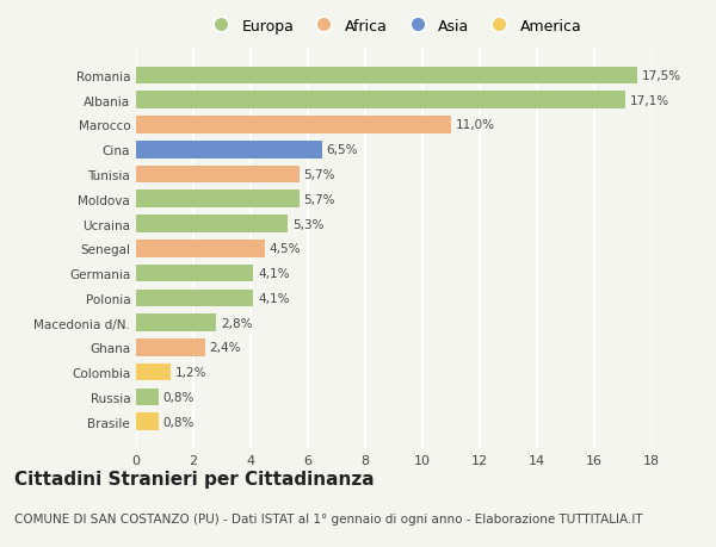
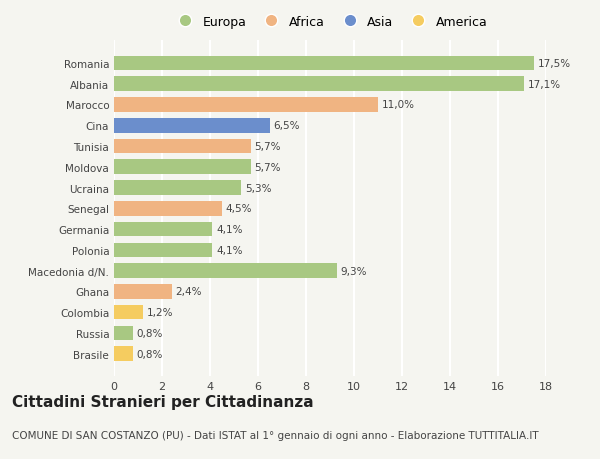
Macedonia d/N.: 2,8% -> 9,3%
